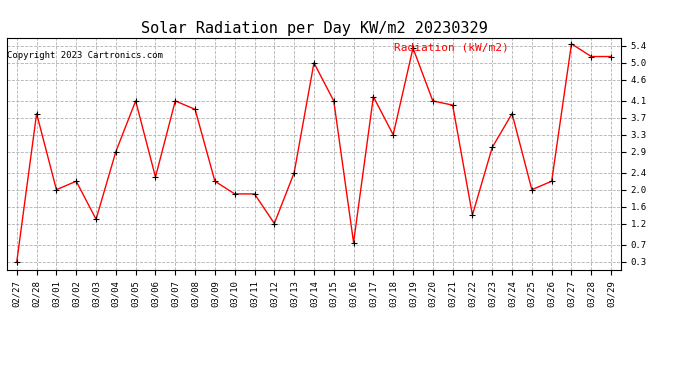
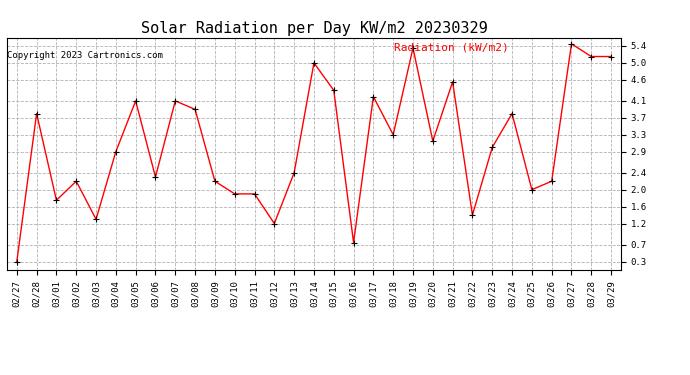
03/01: 2.00 -> 1.75
03/15: 4.10 -> 4.35
03/20: 4.10 -> 3.15
03/21: 4.00 -> 4.55
